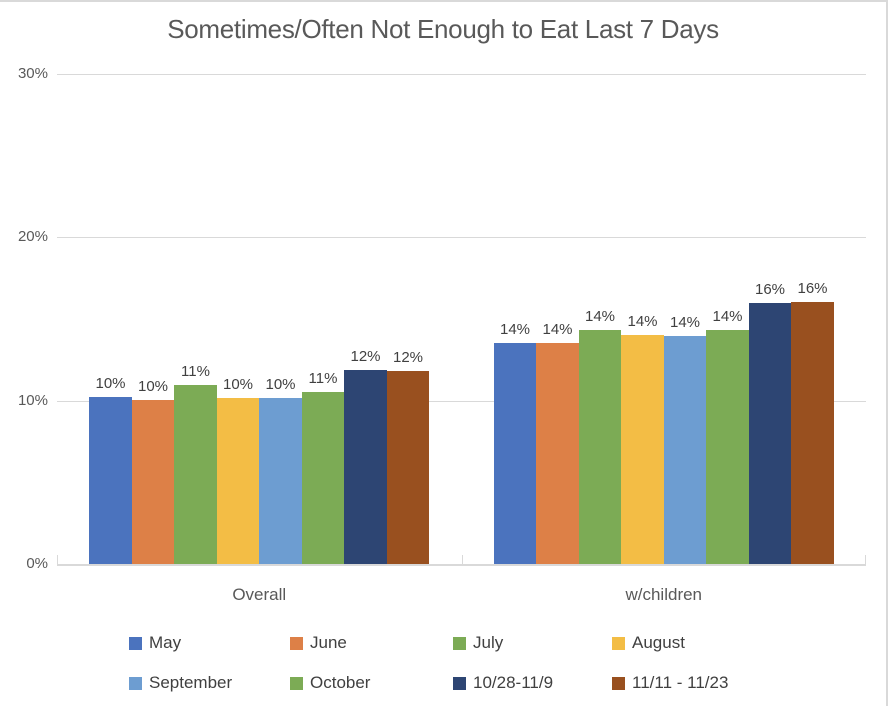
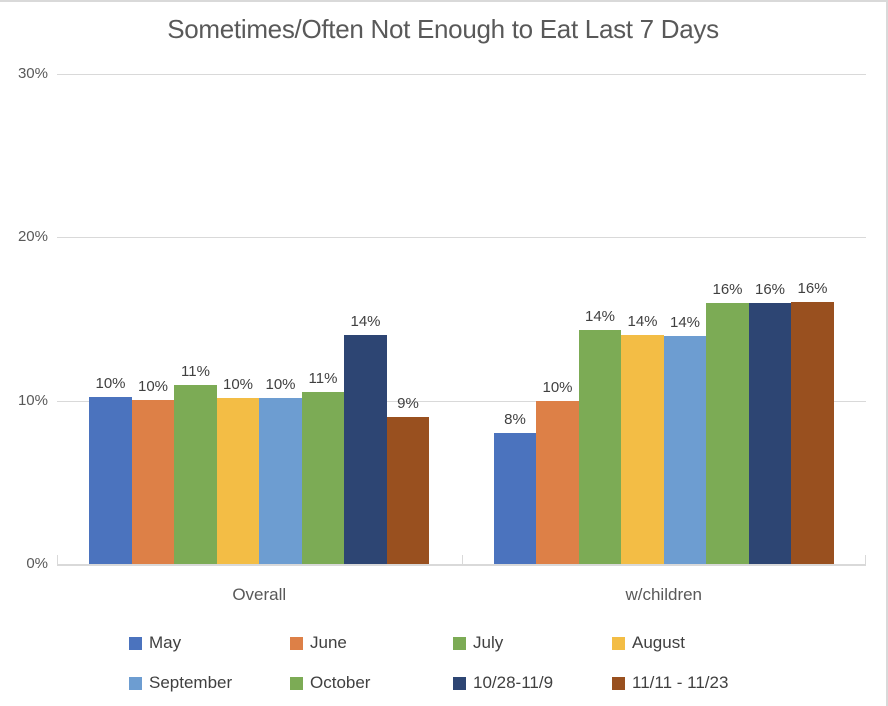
10/28-11/9/Overall: 12% -> 14%
11/11 - 11/23/Overall: 12% -> 9%
May/w/children: 14% -> 8%
June/w/children: 14% -> 10%
October/w/children: 14% -> 16%
